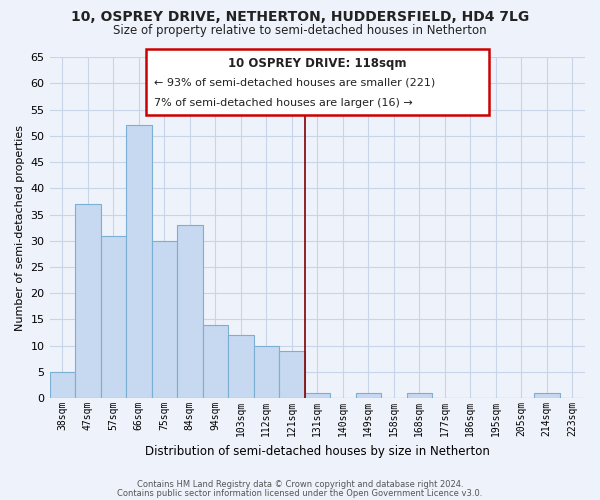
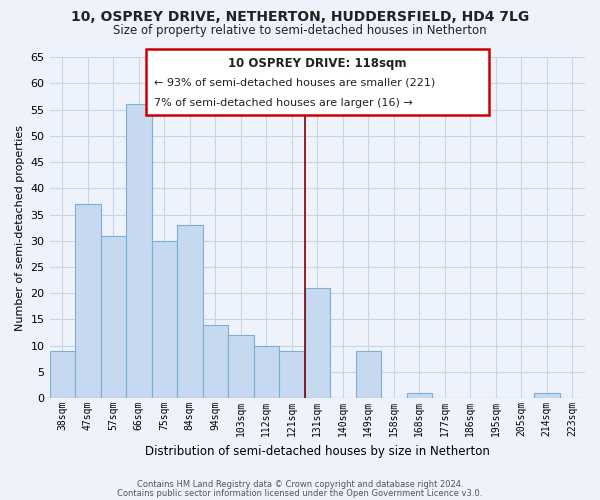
38sqm: 5 -> 9
66sqm: 52 -> 56
131sqm: 1 -> 21
149sqm: 1 -> 9
